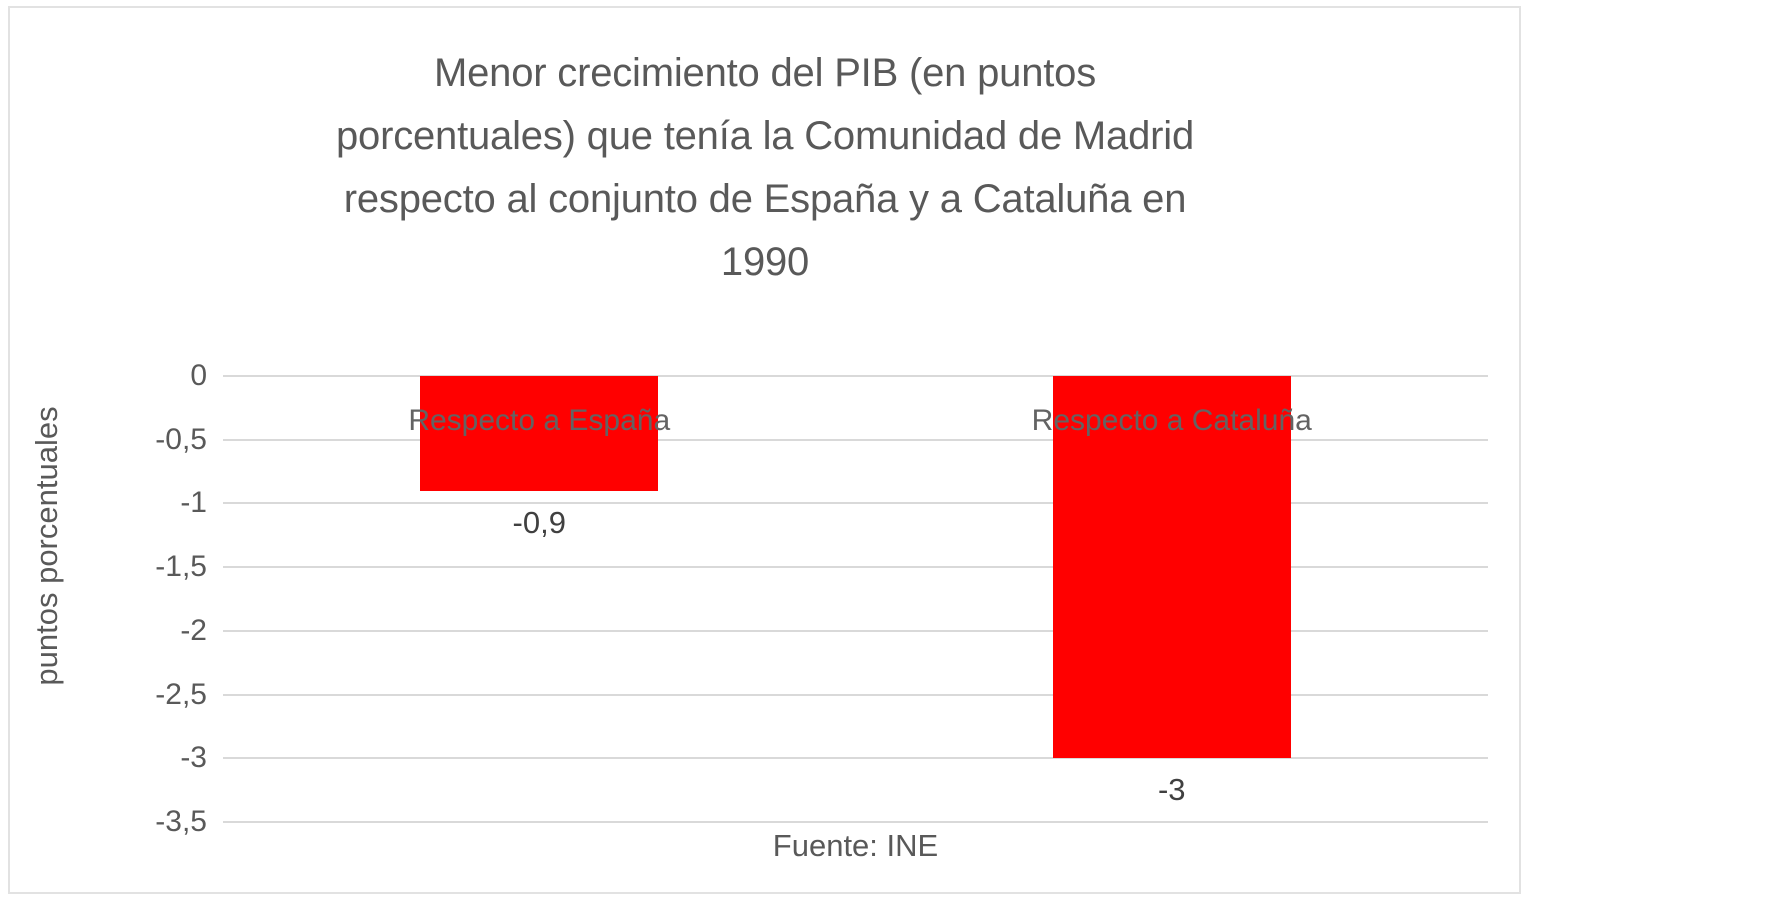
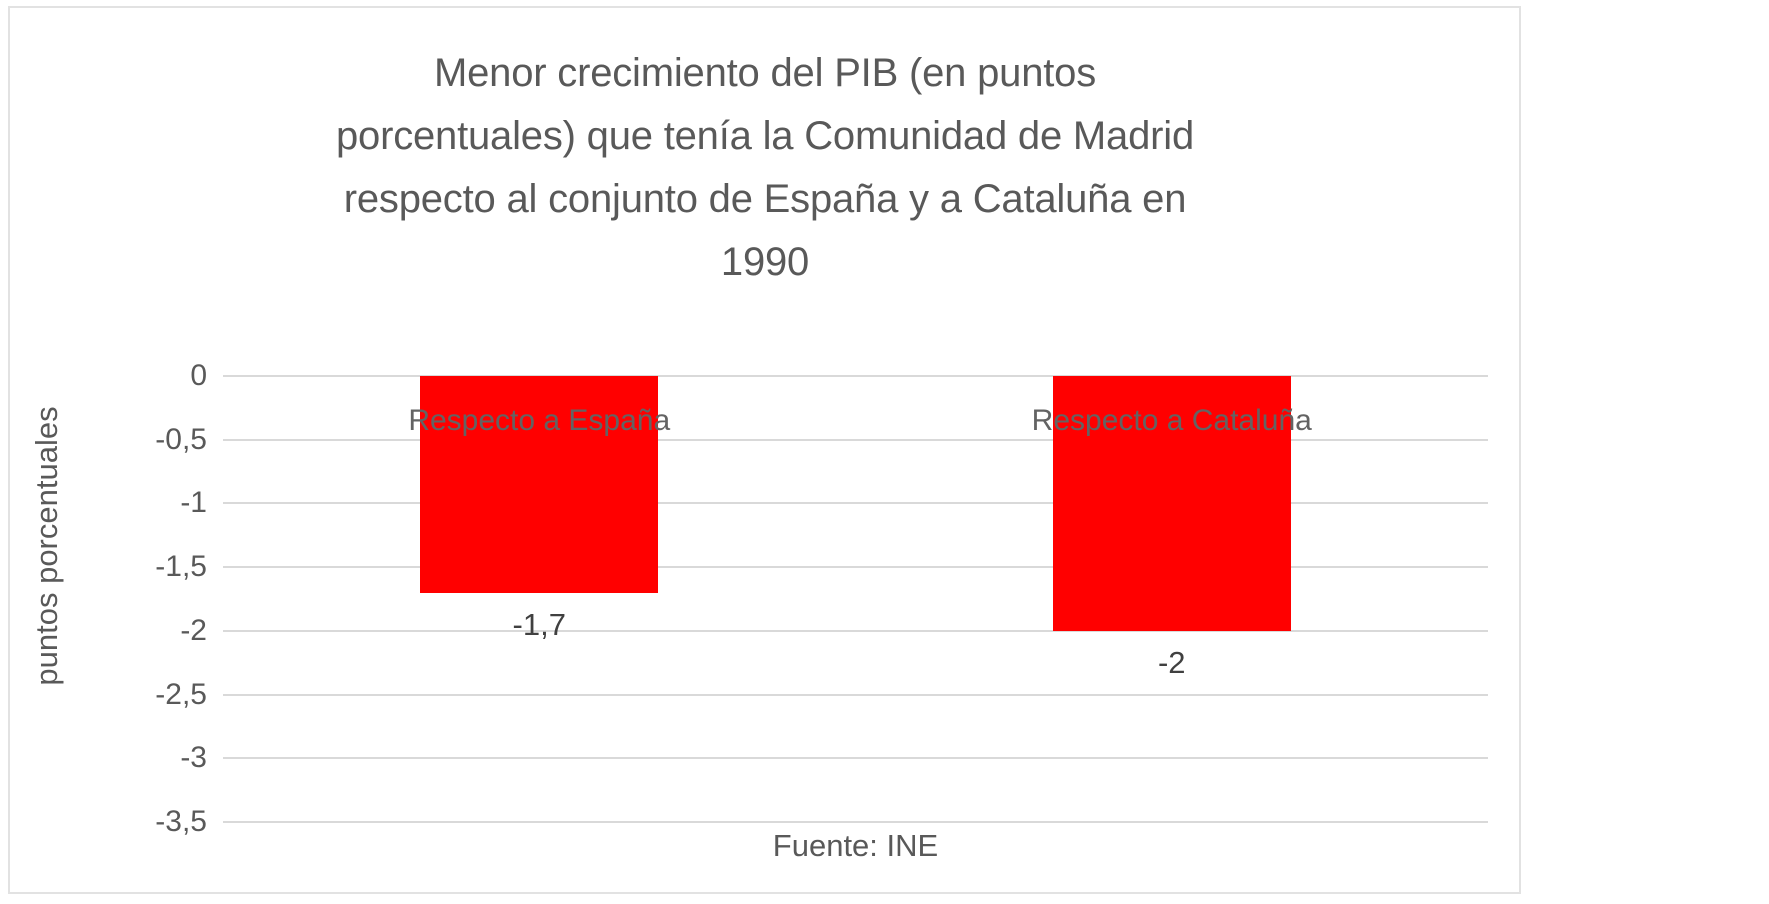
Respecto a España: -0,9 -> -1,7
Respecto a Cataluña: -3 -> -2
